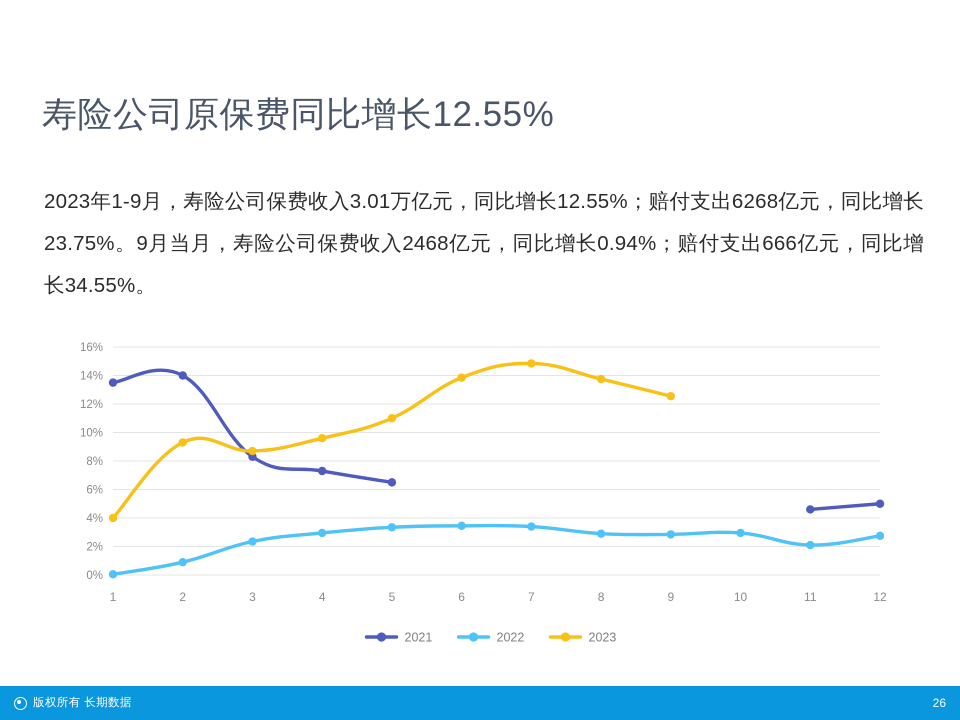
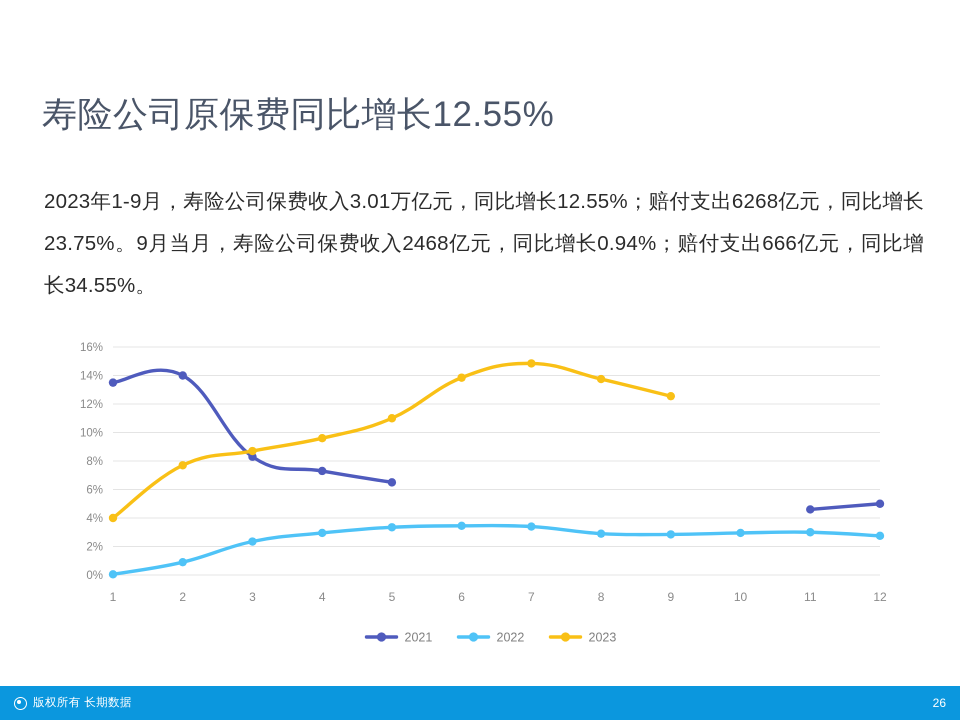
2023/2: 9.3% -> 7.7%
2022/11: 2.1% -> 3.0%
